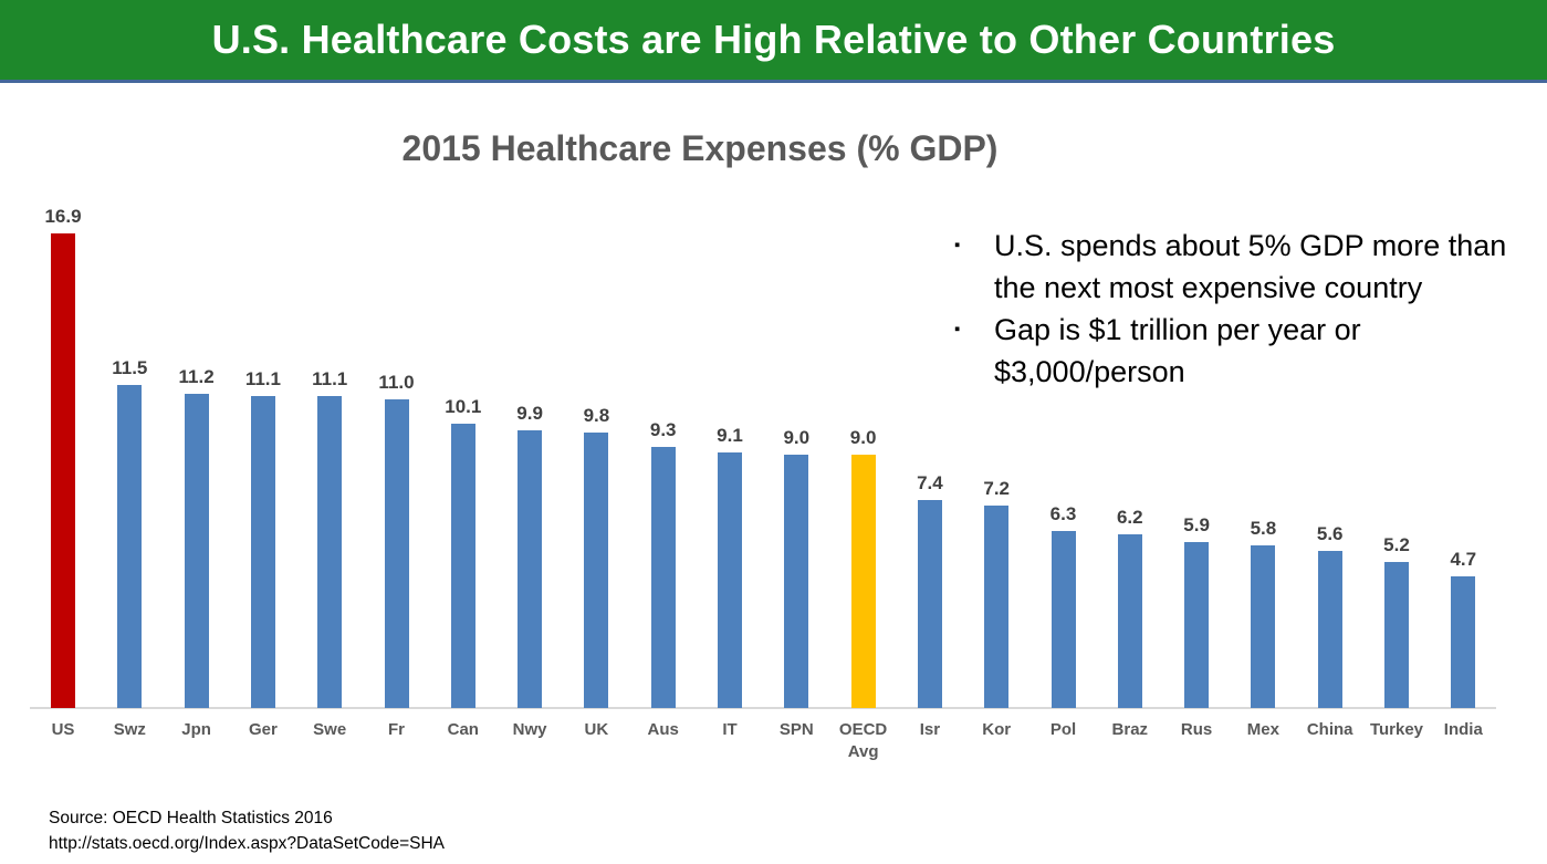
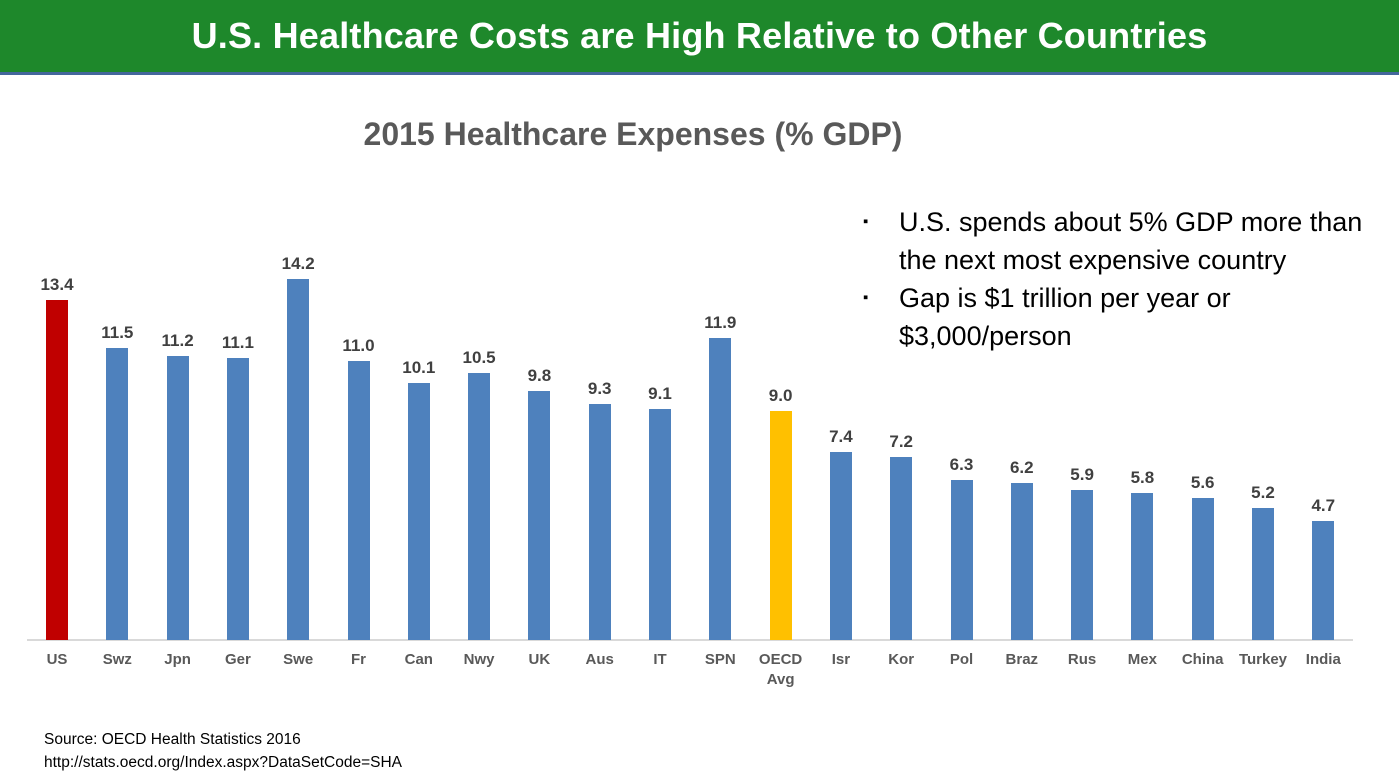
US: 16.9 -> 13.4
Swe: 11.1 -> 14.2
Nwy: 9.9 -> 10.5
SPN: 9.0 -> 11.9
